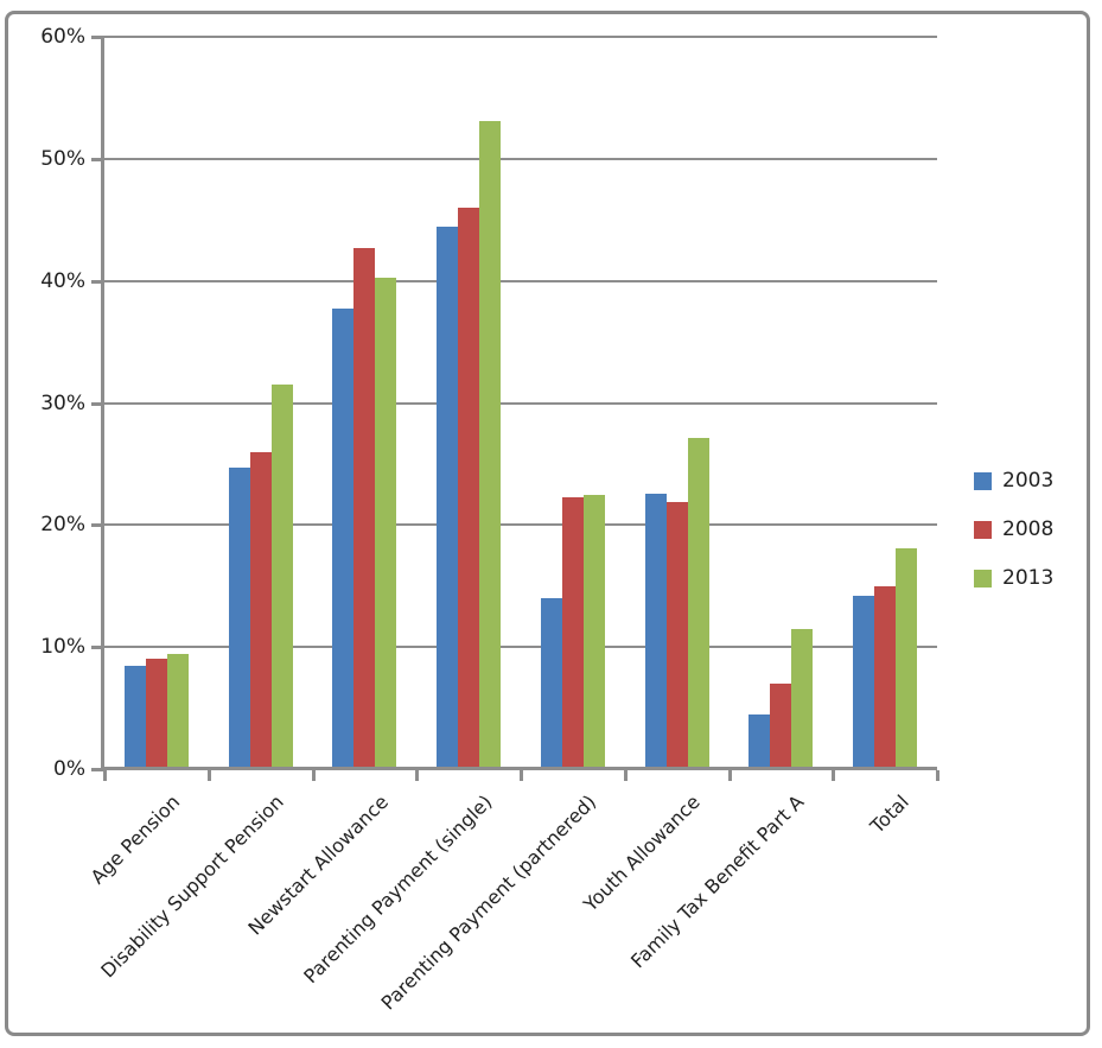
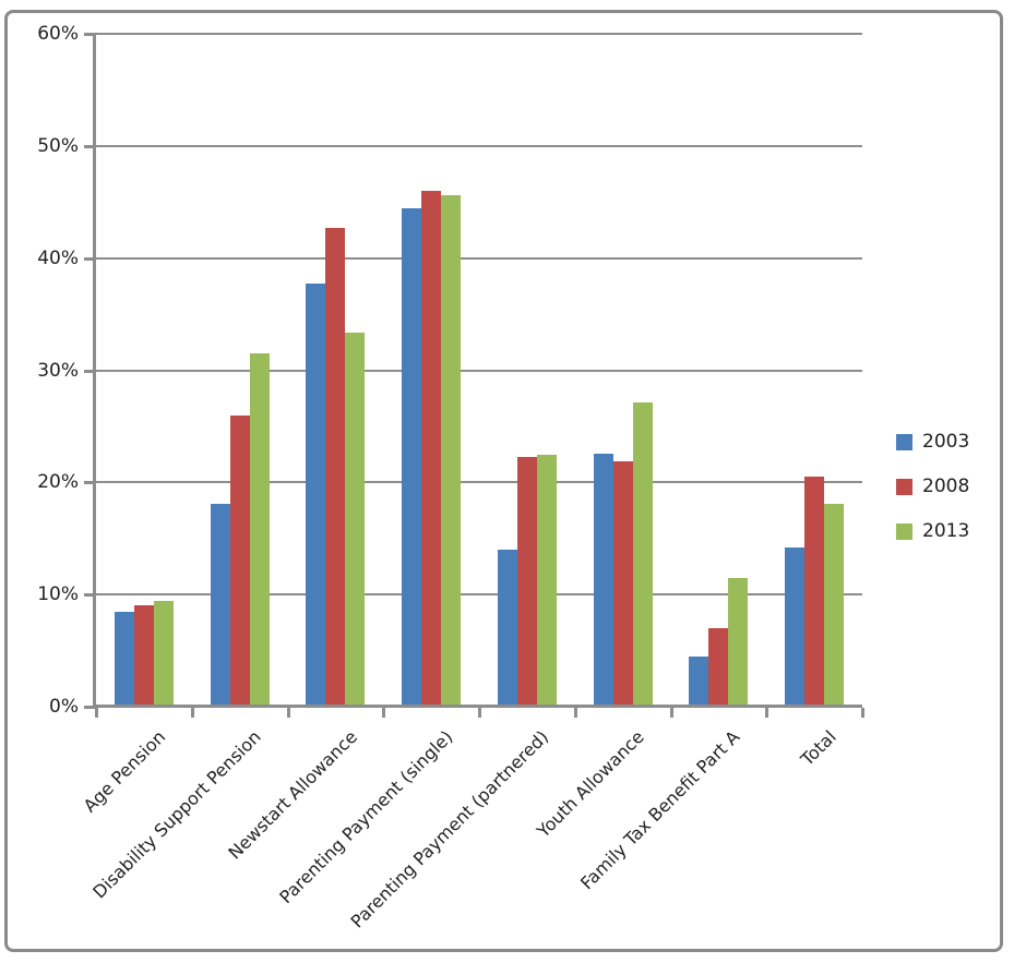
2003/Disability Support Pension: 24.7% -> 18.1%
2013/Newstart Allowance: 40.3% -> 33.4%
2013/Parenting Payment (single): 53.1% -> 45.6%
2008/Total: 15.0% -> 20.5%
